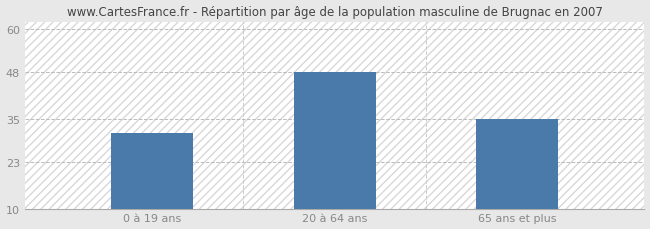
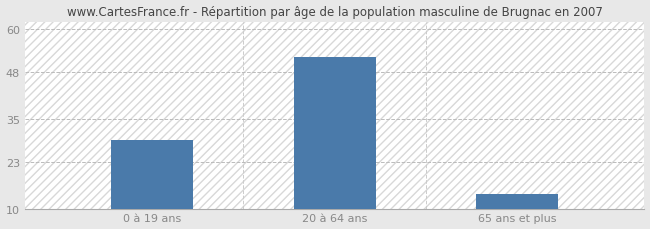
0 à 19 ans: 31 -> 29
20 à 64 ans: 48 -> 52
65 ans et plus: 35 -> 14
